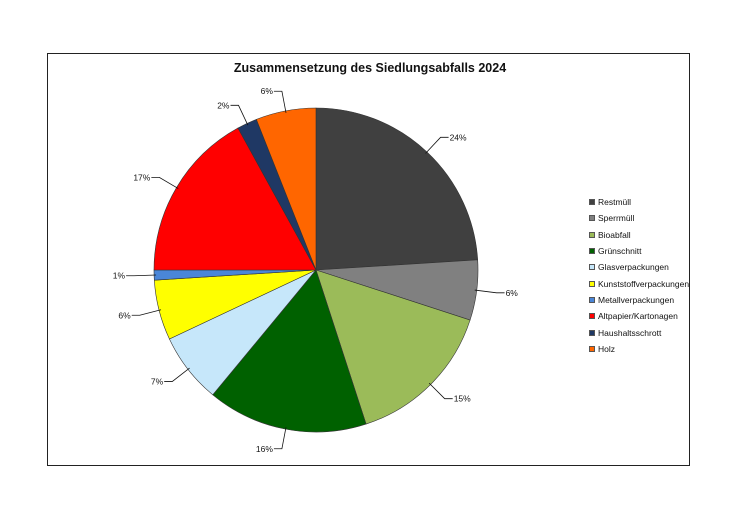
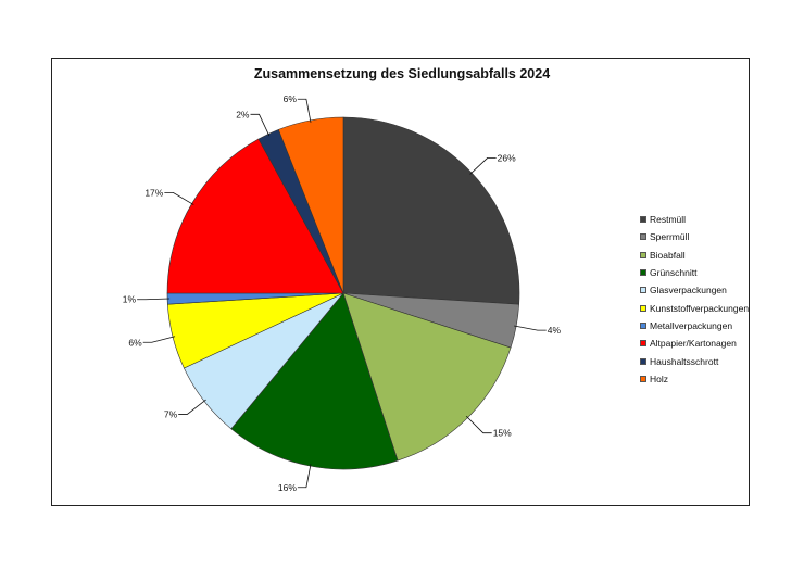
Restmüll: 24% -> 26%
Sperrmüll: 6% -> 4%
